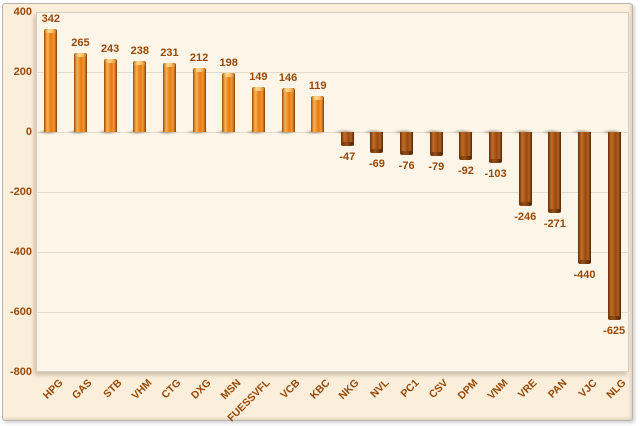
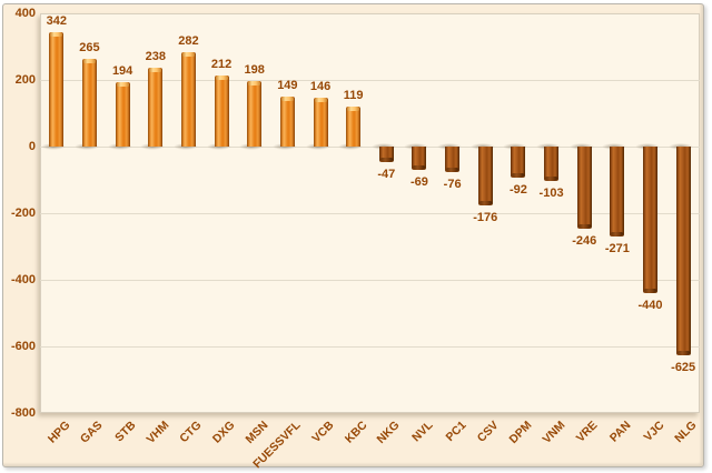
STB: 243 -> 194
CTG: 231 -> 282
CSV: -79 -> -176
